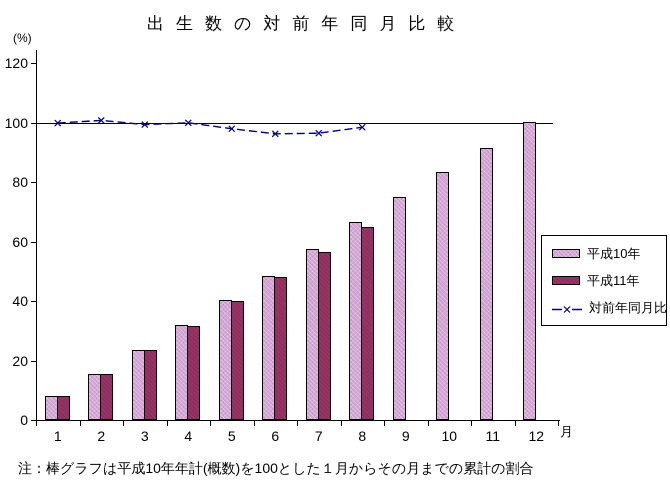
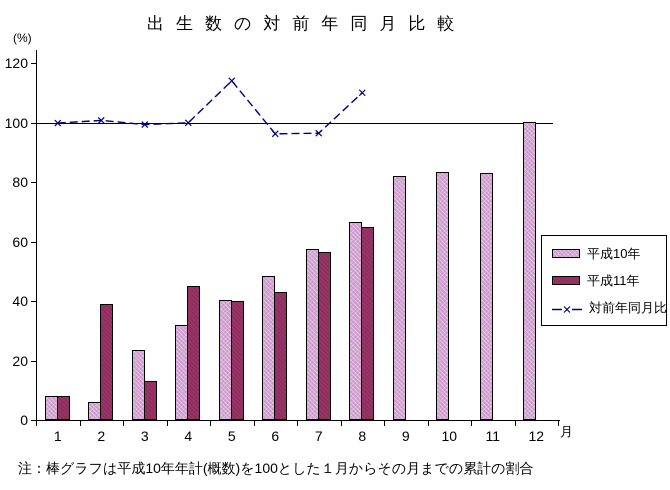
平成10年/2: 16 -> 6
平成11年/2: 16 -> 39
平成11年/3: 24 -> 13
平成11年/4: 32 -> 45
対前年同月比/5: 98 -> 114
平成11年/6: 48 -> 43
対前年同月比/8: 98 -> 110
平成10年/9: 75 -> 82
平成10年/11: 92 -> 83
